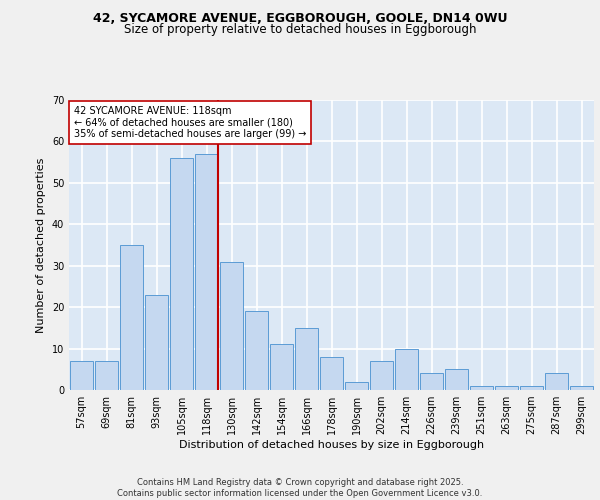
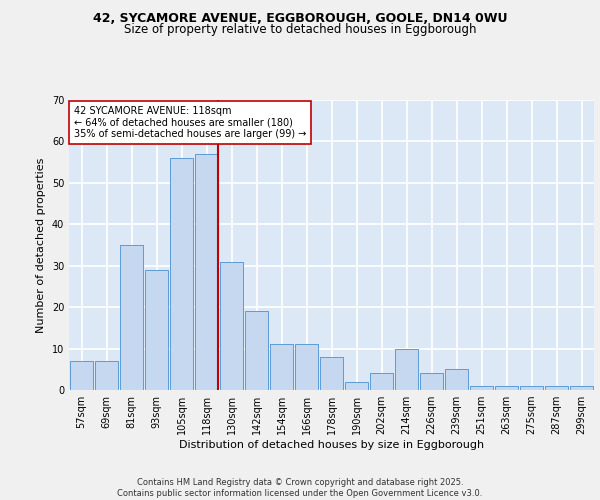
93sqm: 23 -> 29
166sqm: 15 -> 11
202sqm: 7 -> 4
287sqm: 4 -> 1
